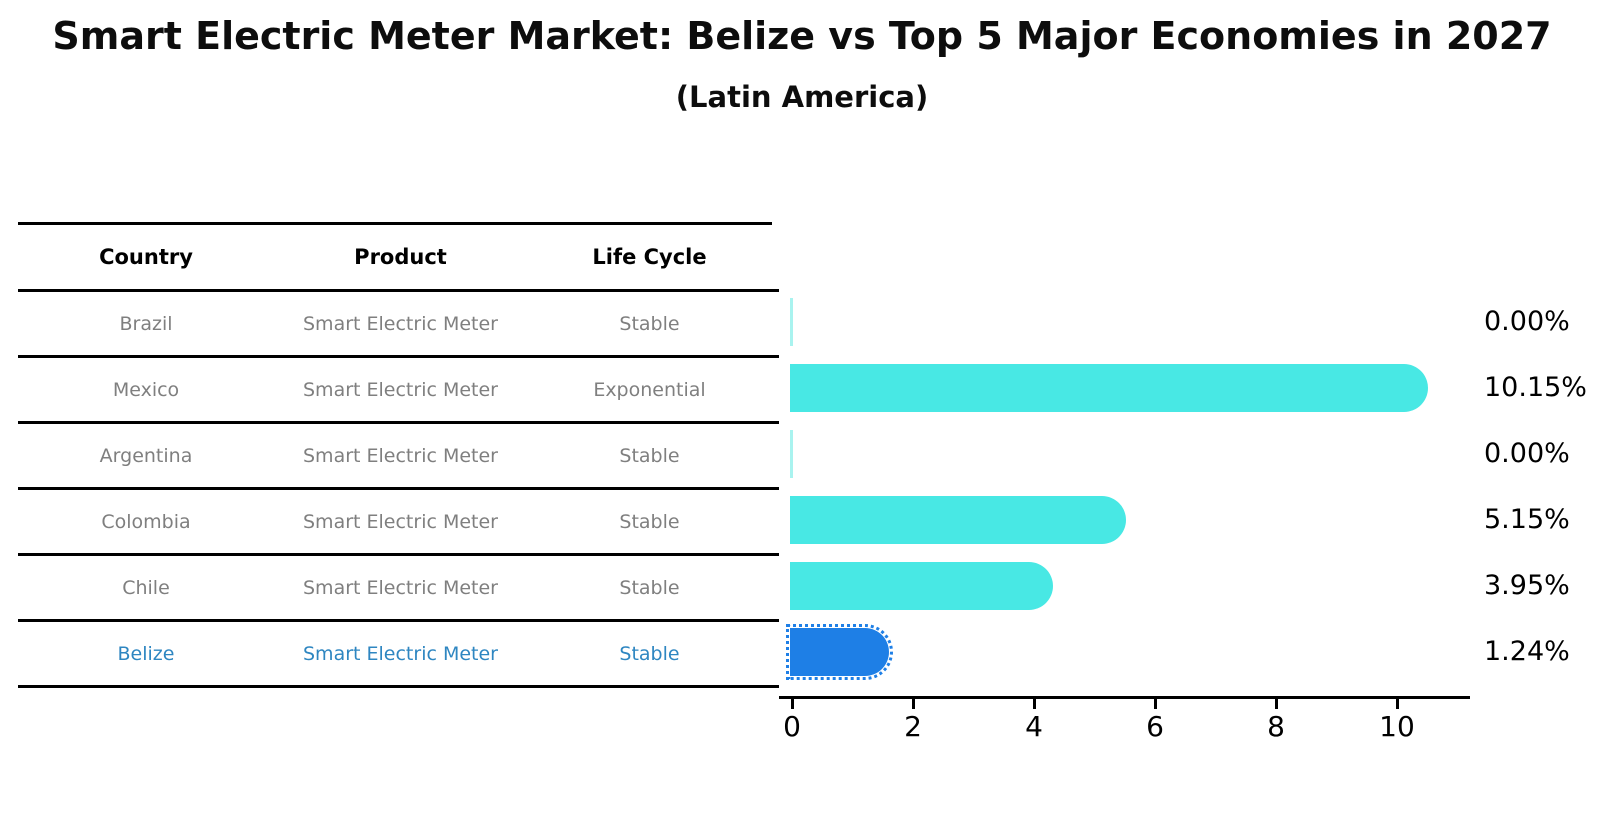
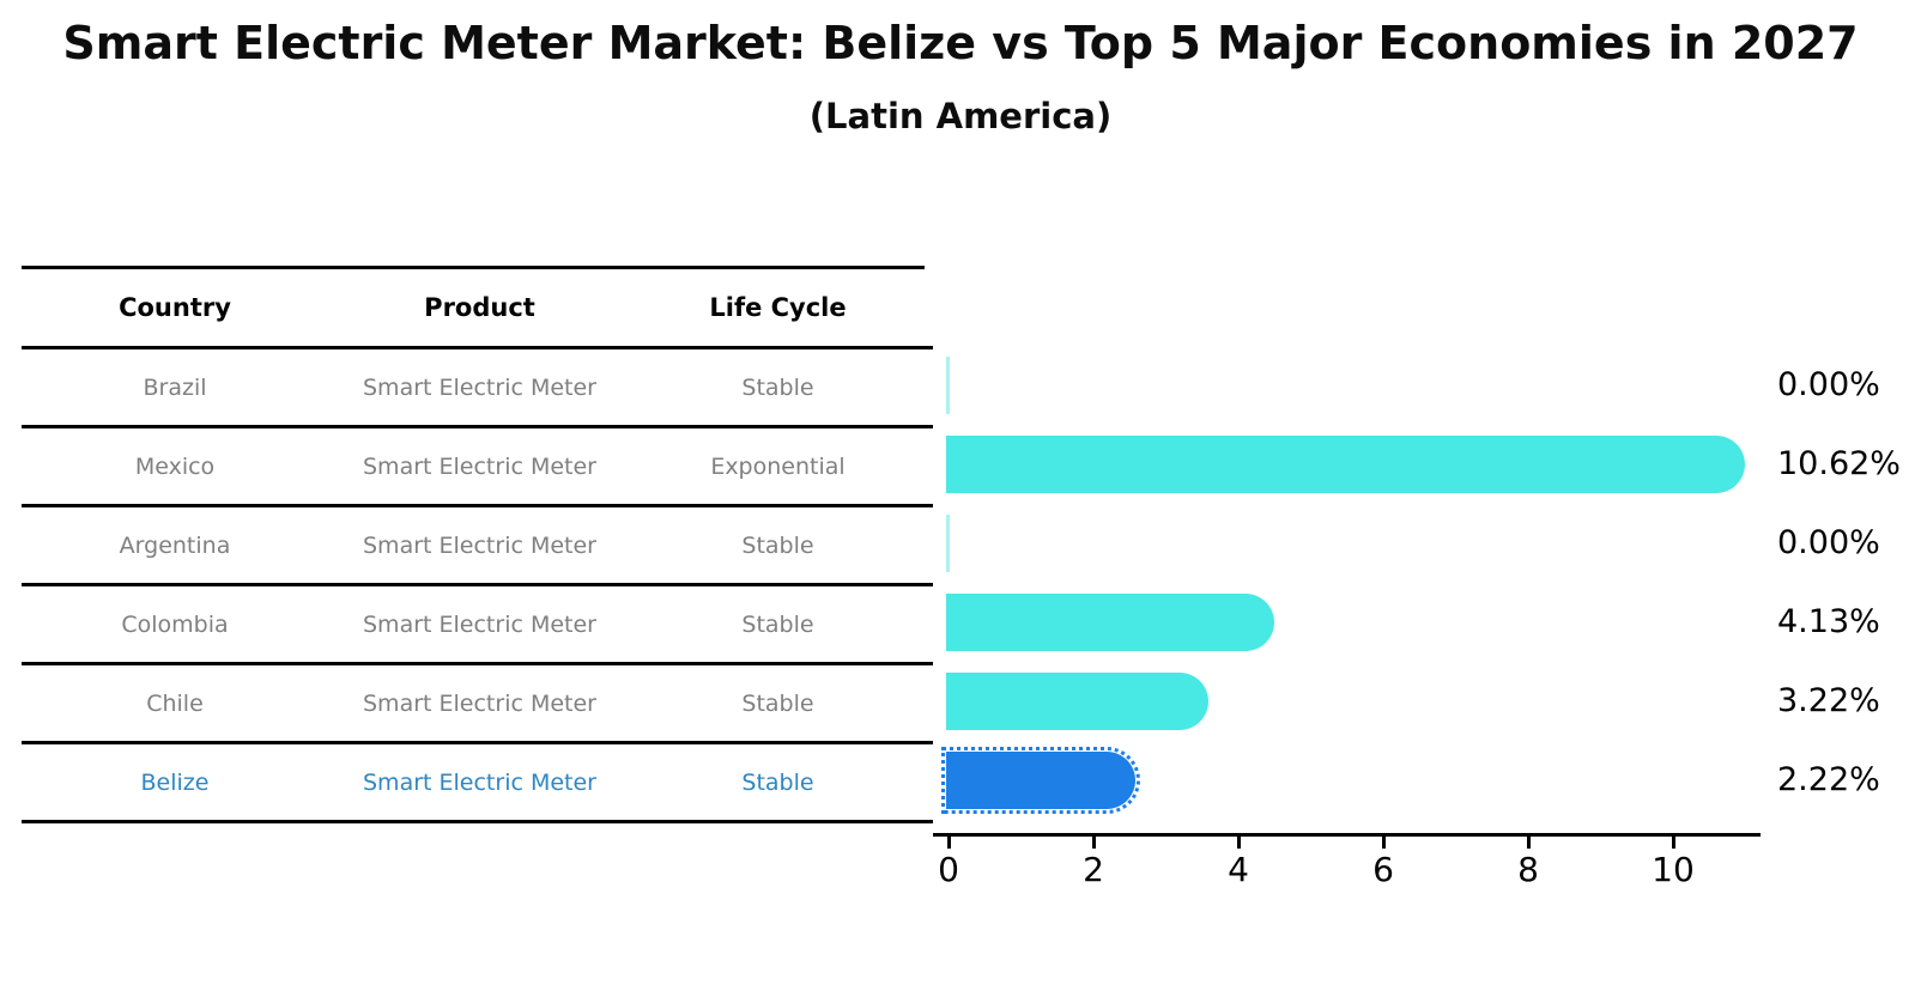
Mexico: 10.15% -> 10.62%
Colombia: 5.15% -> 4.13%
Chile: 3.95% -> 3.22%
Belize: 1.24% -> 2.22%
